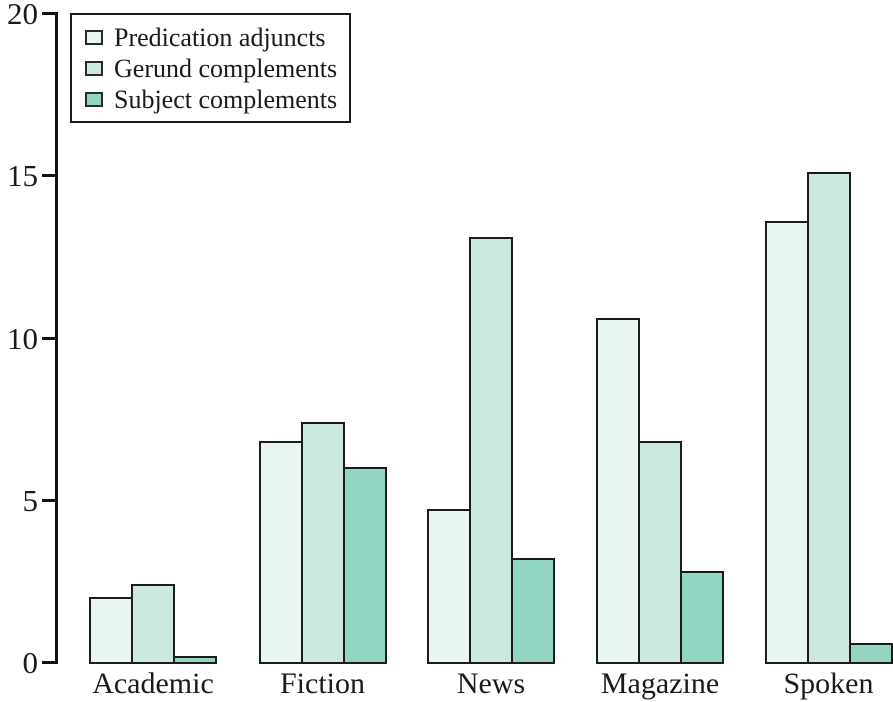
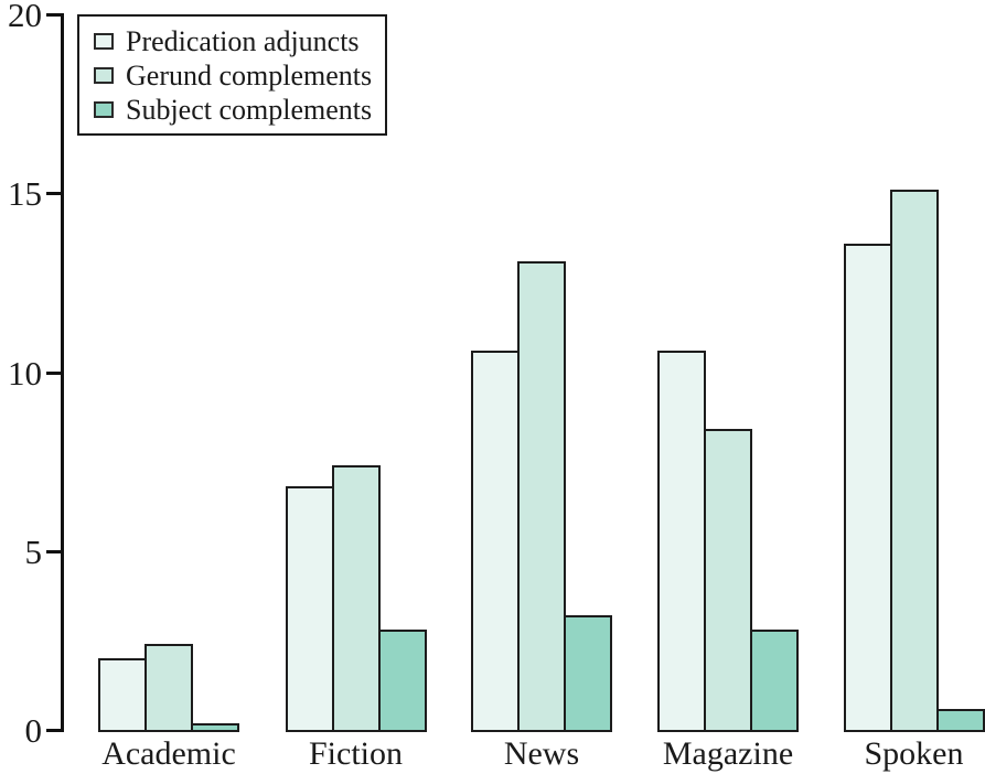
Subject complements/Fiction: 6.0 -> 2.8
Predication adjuncts/News: 4.7 -> 10.6
Gerund complements/Magazine: 6.8 -> 8.4
